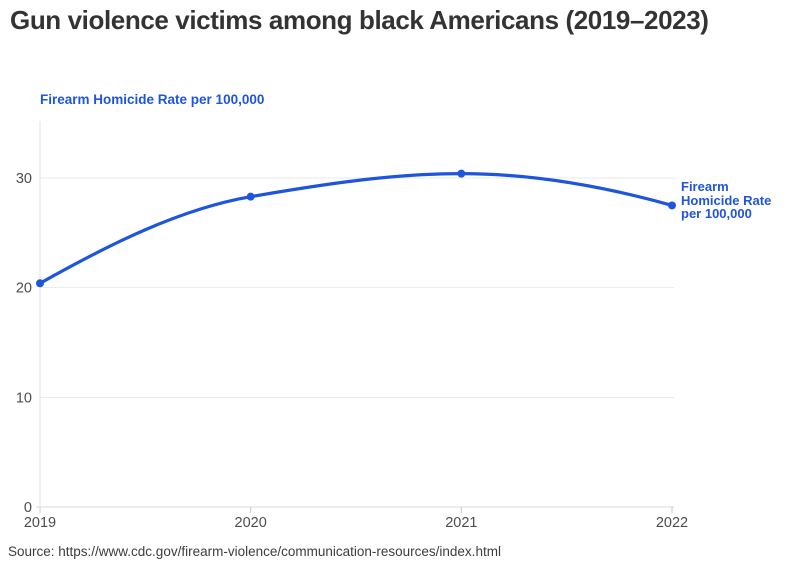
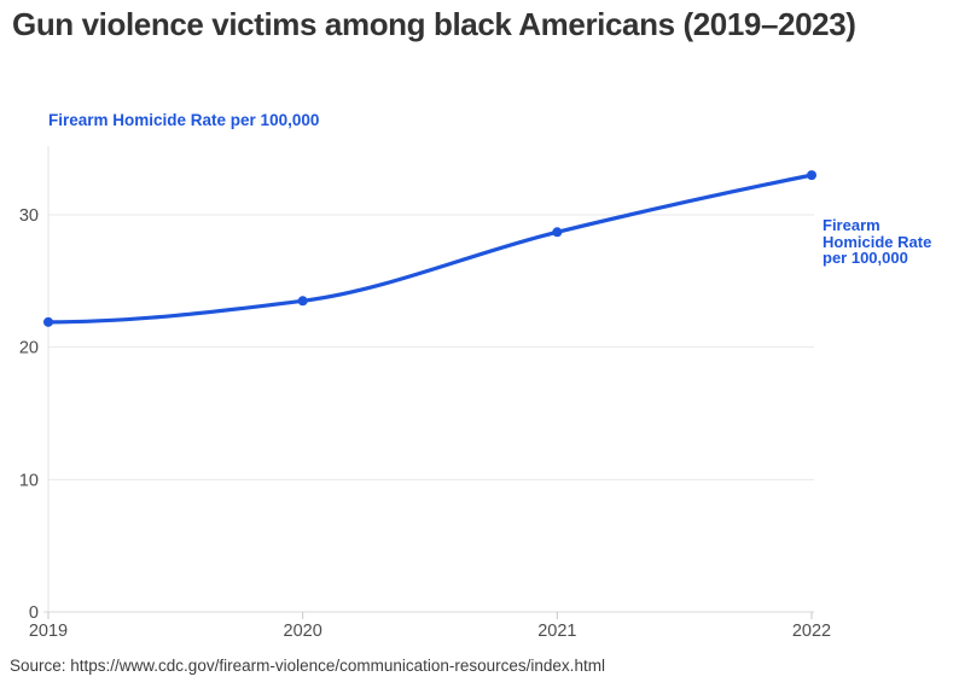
2019: 20.4 -> 21.9
2020: 28.3 -> 23.5
2021: 30.4 -> 28.7
2022: 27.5 -> 33.0
